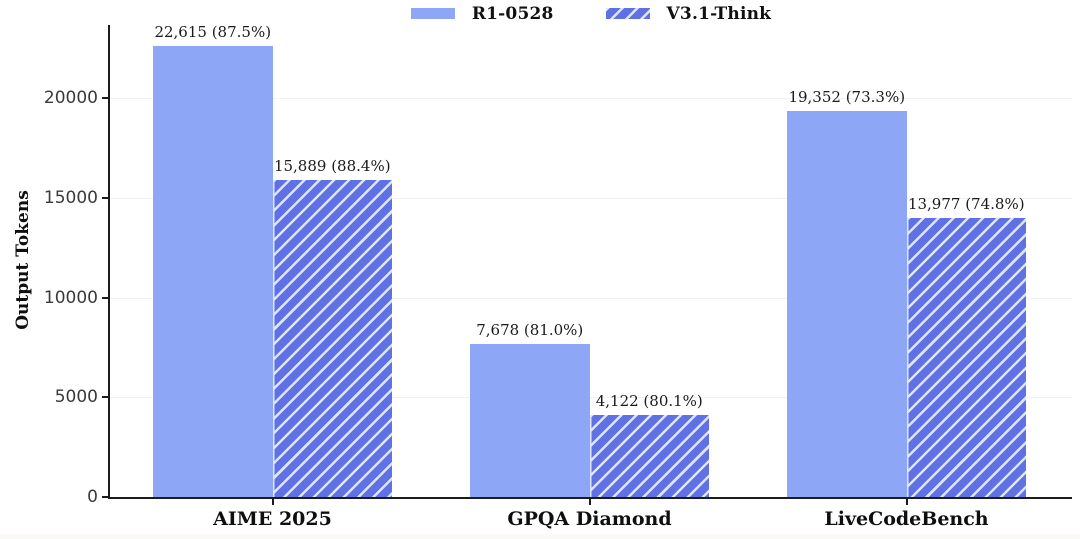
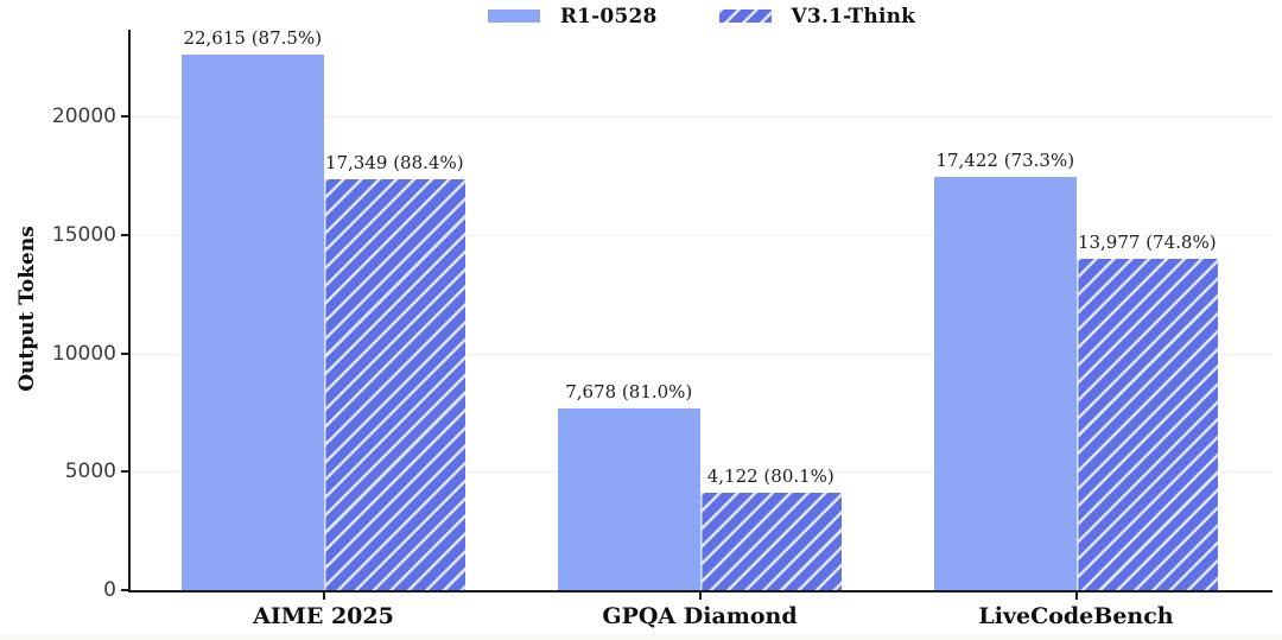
V3.1-Think/AIME 2025: 15,889 -> 17,349
R1-0528/LiveCodeBench: 19,352 -> 17,422
